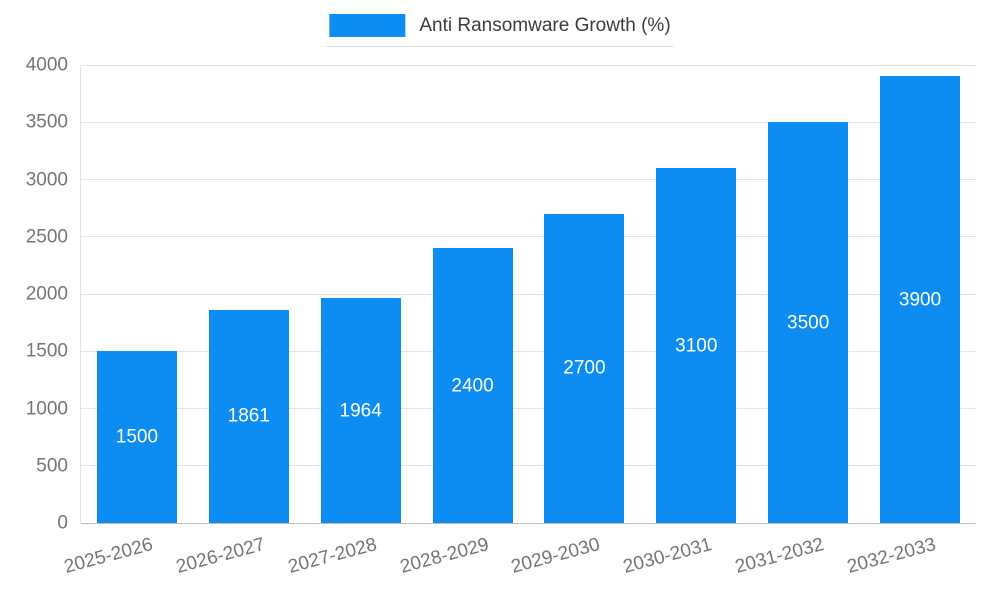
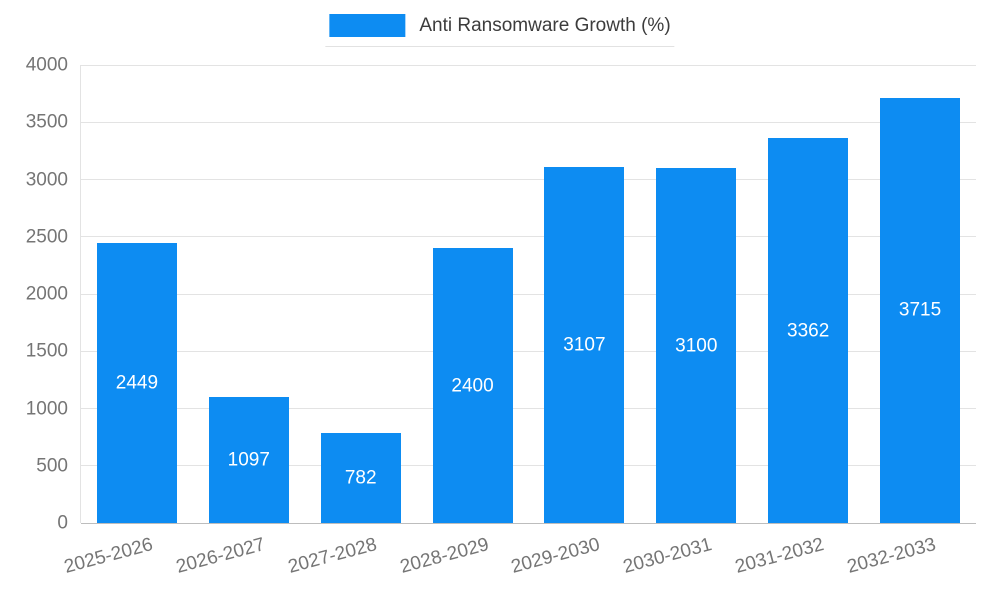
2025-2026: 1500 -> 2449
2026-2027: 1861 -> 1097
2027-2028: 1964 -> 782
2029-2030: 2700 -> 3107
2031-2032: 3500 -> 3362
2032-2033: 3900 -> 3715
